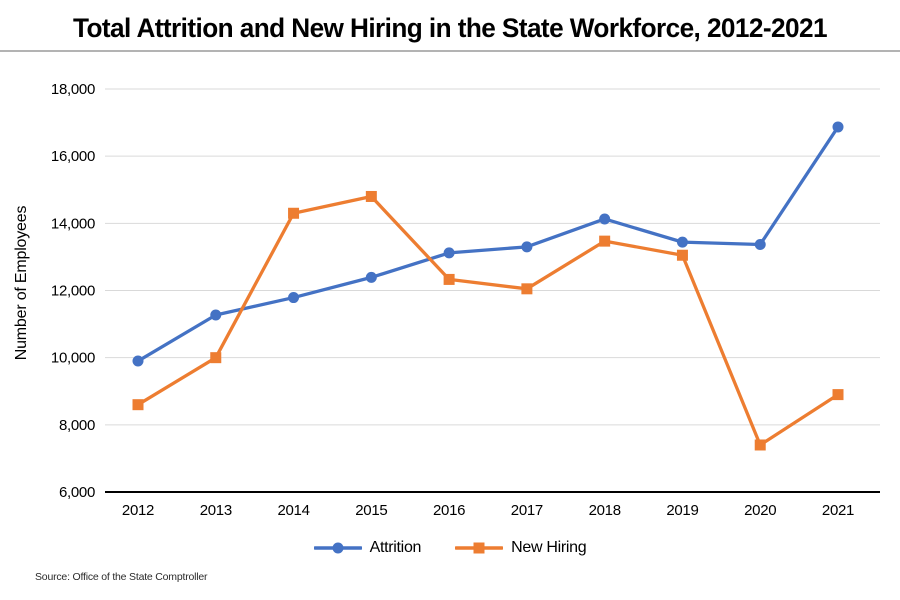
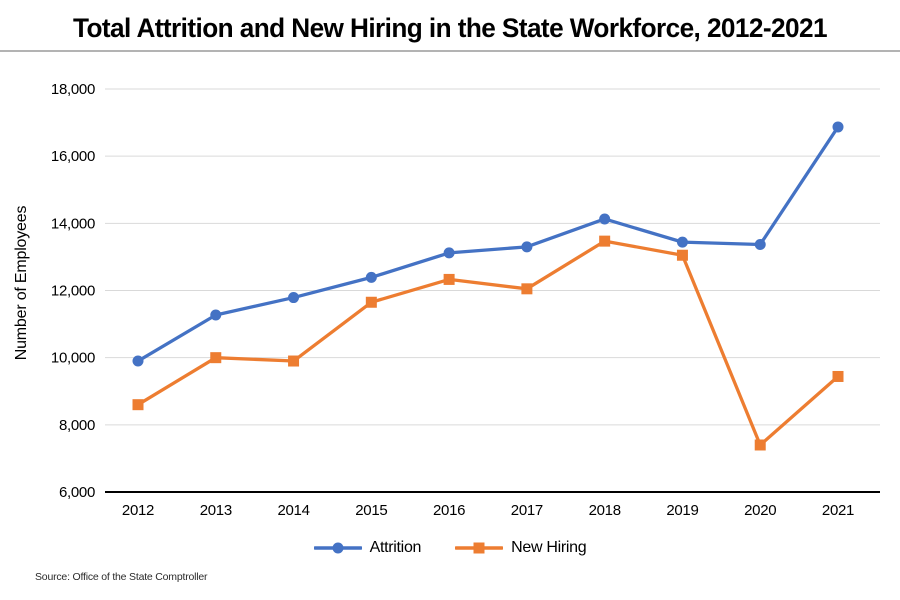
New Hiring/2014: 14300 -> 9900
New Hiring/2015: 14800 -> 11600
New Hiring/2021: 8900 -> 9400
